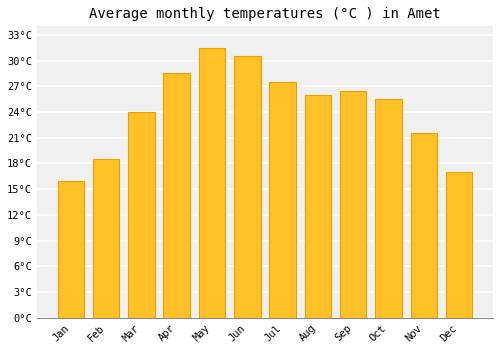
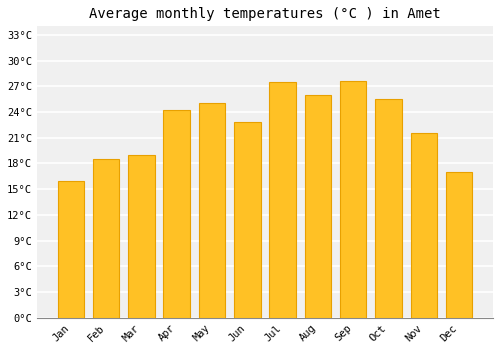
Mar: 24.0°C -> 19.0°C
Apr: 28.5°C -> 24.2°C
May: 31.5°C -> 25.0°C
Jun: 30.5°C -> 22.8°C
Sep: 26.5°C -> 27.6°C
